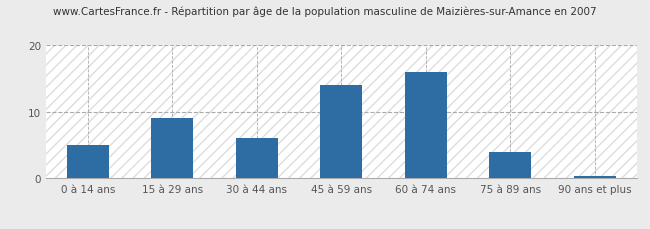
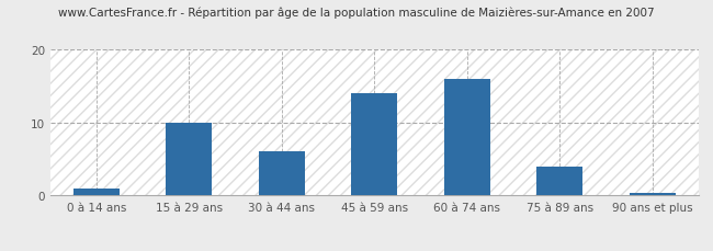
0 à 14 ans: 5.0 -> 1.0
15 à 29 ans: 9.0 -> 10.0
